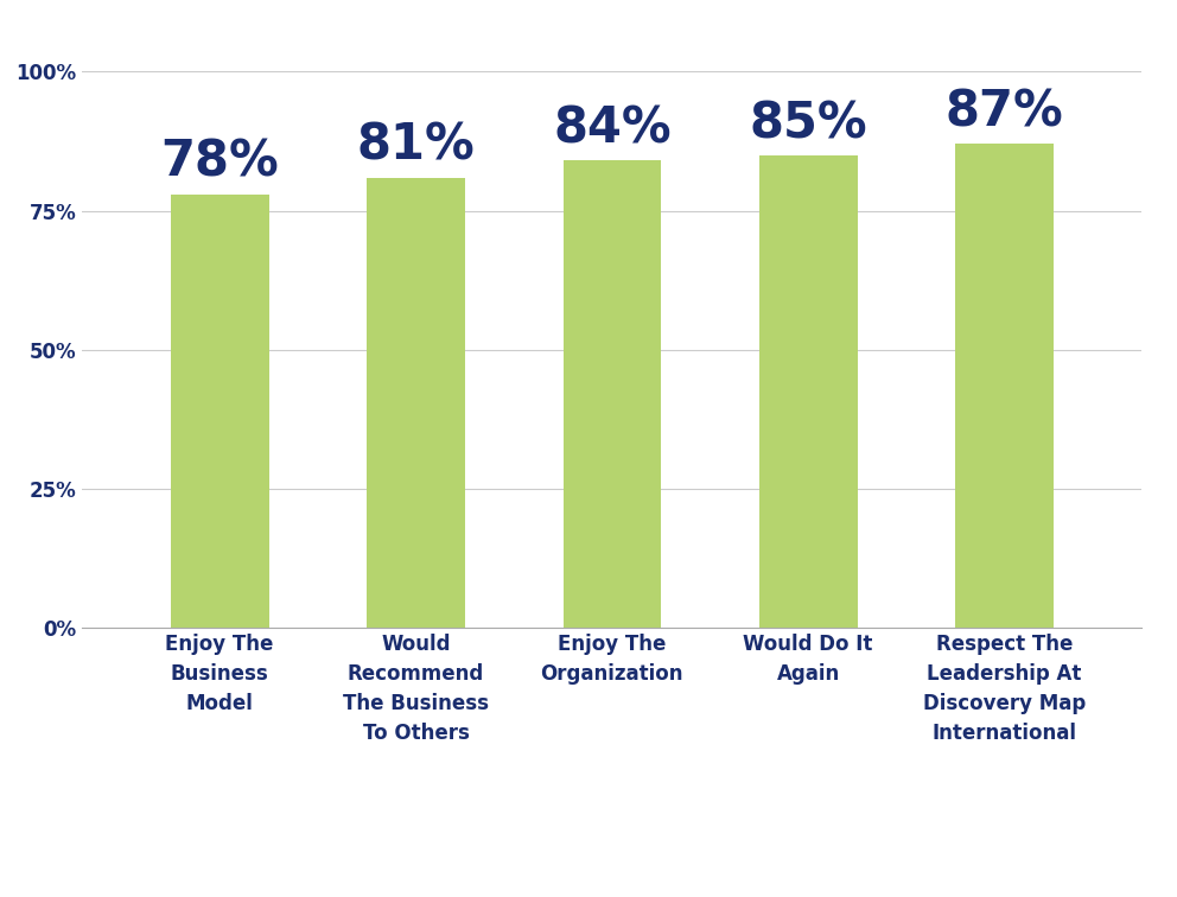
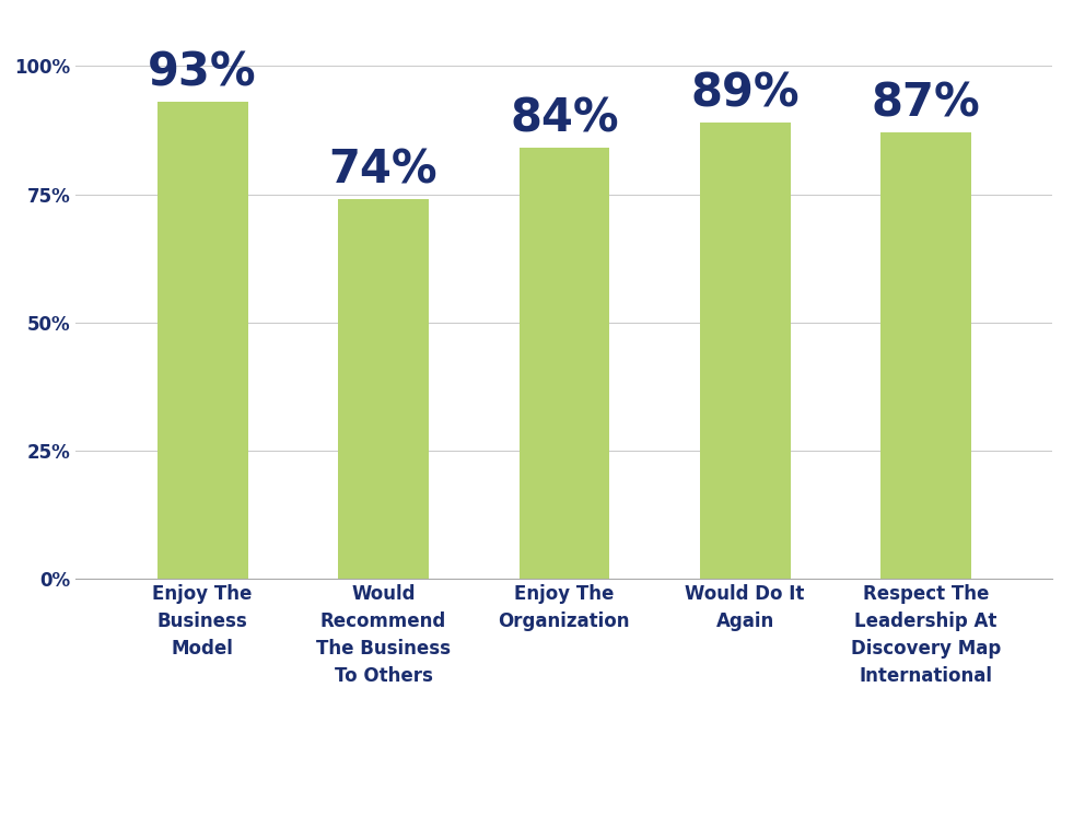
Enjoy The Business Model: 78% -> 93%
Would Recommend The Business To Others: 81% -> 74%
Would Do It Again: 85% -> 89%
